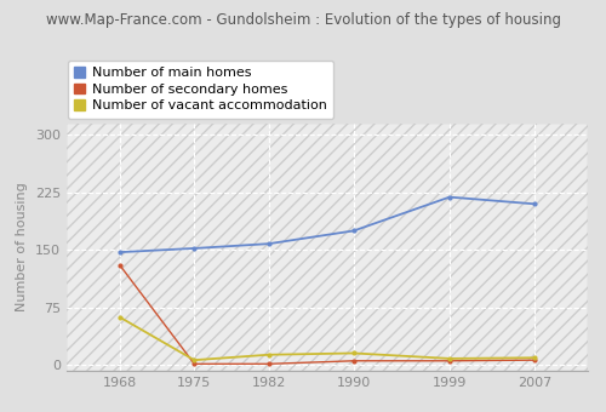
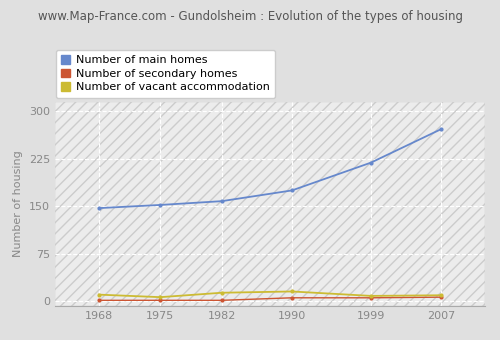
Number of secondary homes/1968: 130 -> 1
Number of vacant accommodation/1968: 62 -> 10
Number of main homes/2007: 210 -> 272
